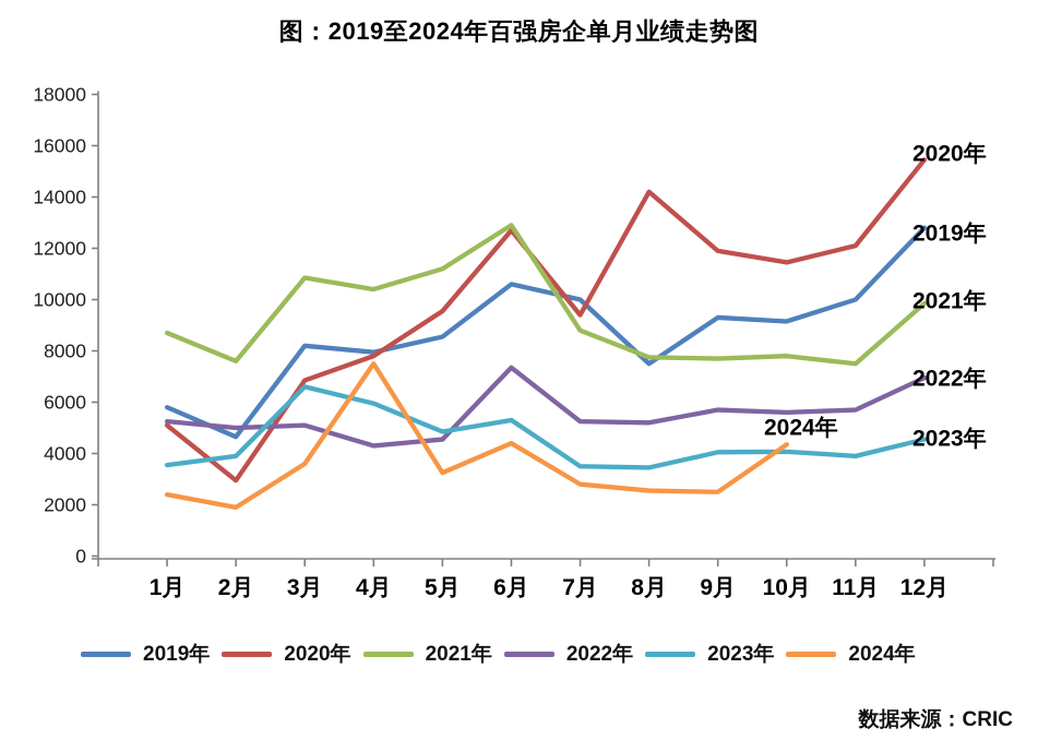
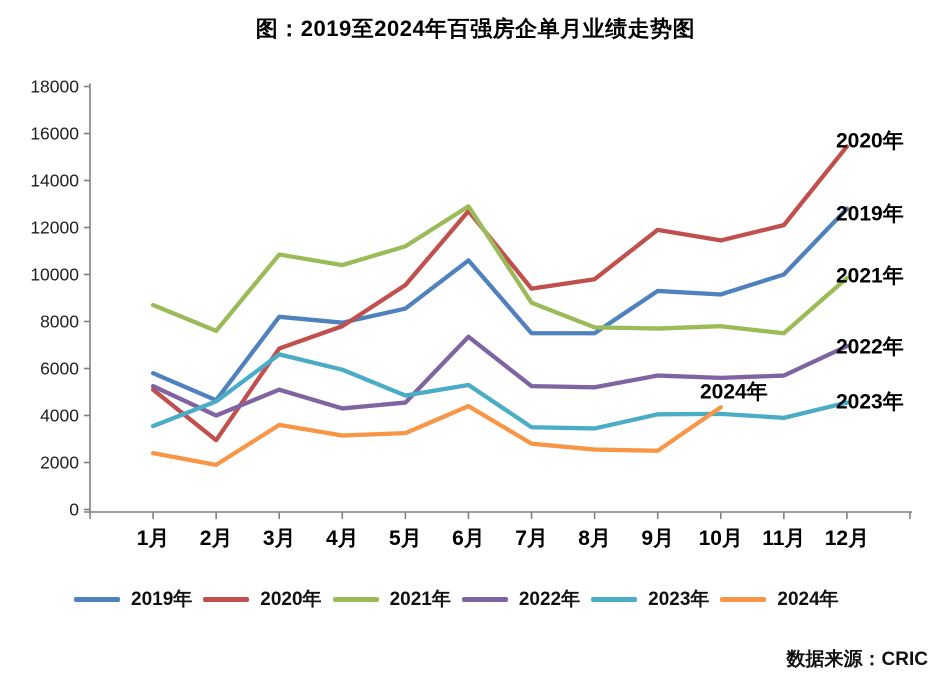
2022年/2月: 5000 -> 4000
2023年/2月: 3900 -> 4600
2024年/4月: 7500 -> 3200
2019年/7月: 10000 -> 7500
2020年/8月: 14200 -> 9800
